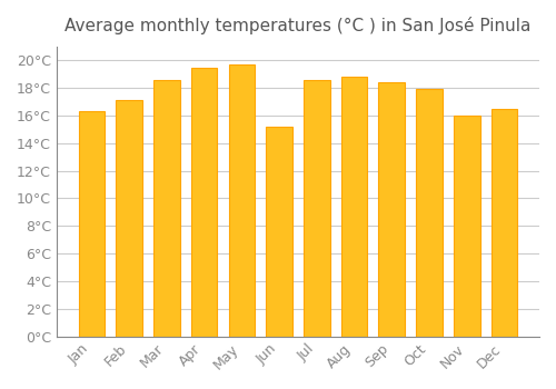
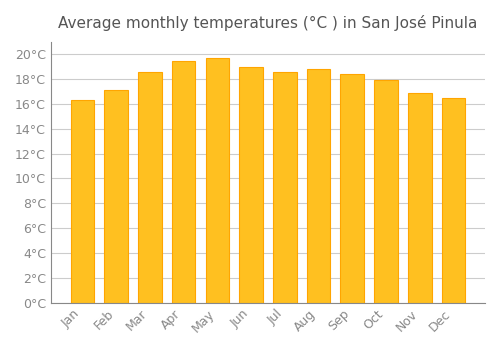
Jun: 15.2°C -> 19.0°C
Nov: 16.0°C -> 16.9°C
